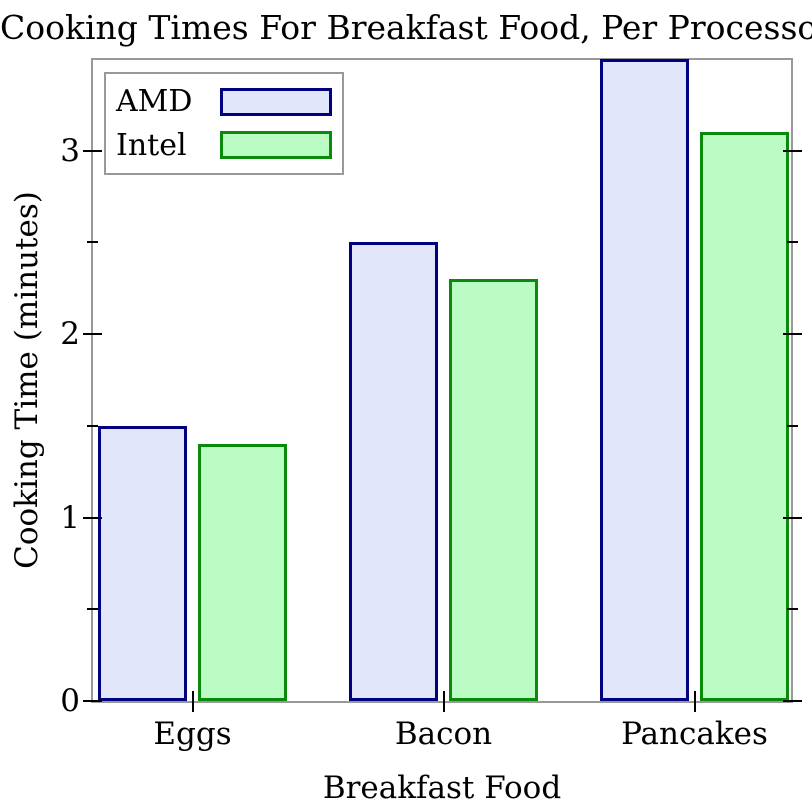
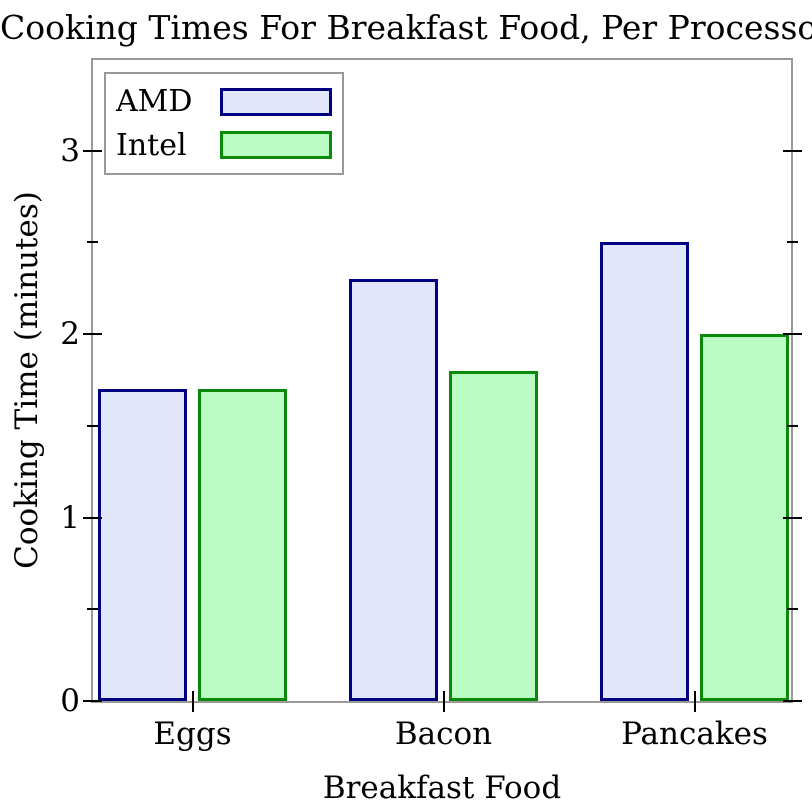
AMD/Eggs: 1.5 -> 1.7
Intel/Eggs: 1.4 -> 1.7
AMD/Bacon: 2.5 -> 2.3
Intel/Bacon: 2.3 -> 1.8
AMD/Pancakes: 3.5 -> 2.5
Intel/Pancakes: 3.1 -> 2.0
